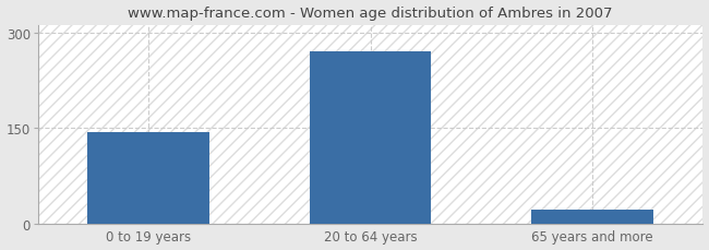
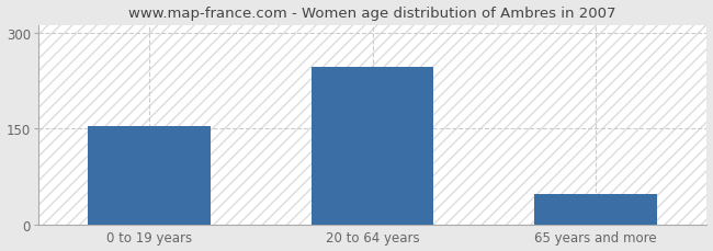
0 to 19 years: 143 -> 154
20 to 64 years: 270 -> 246
65 years and more: 22 -> 48
